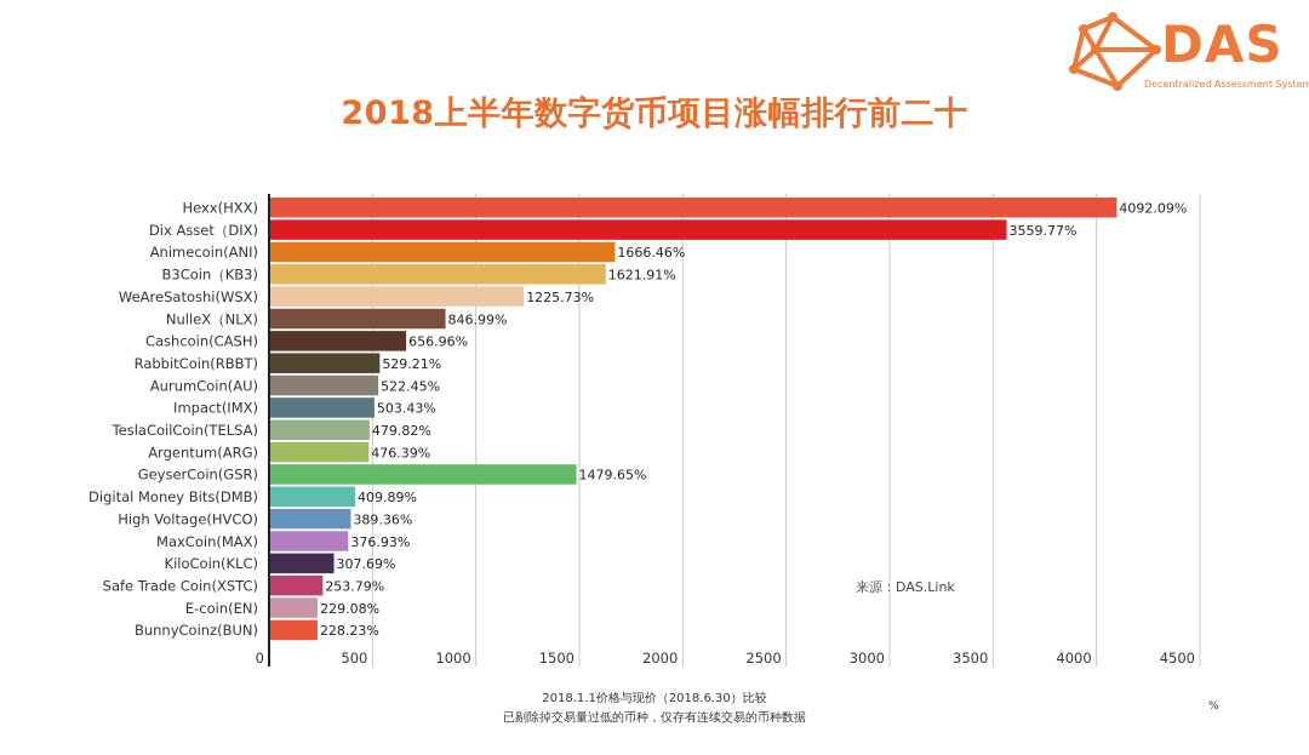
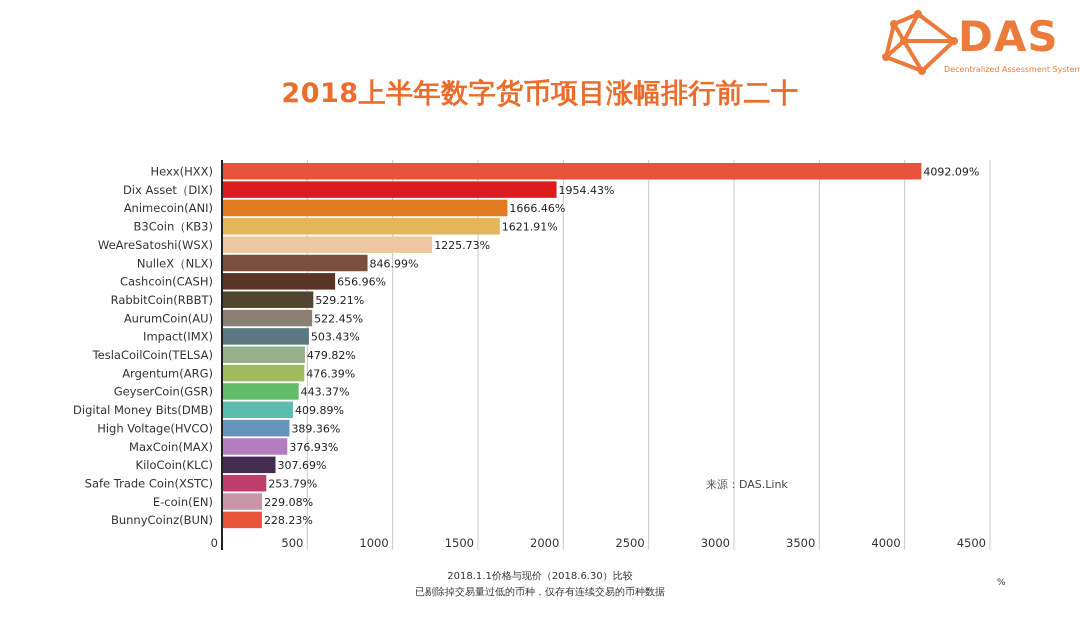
Dix Asset（DIX): 3559.77% -> 1954.43%
GeyserCoin(GSR): 1479.65% -> 443.37%
